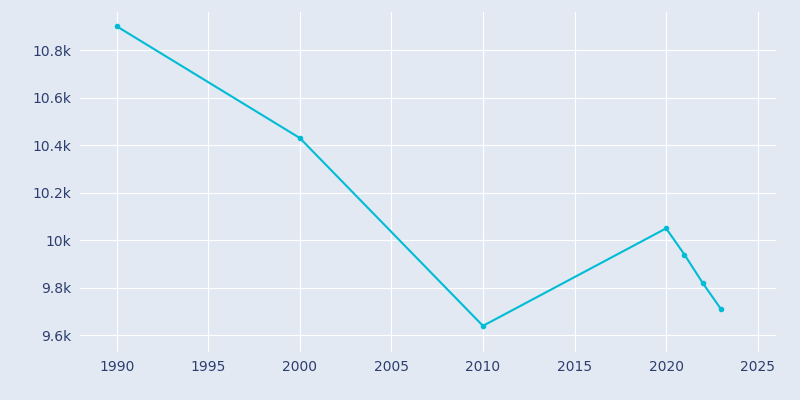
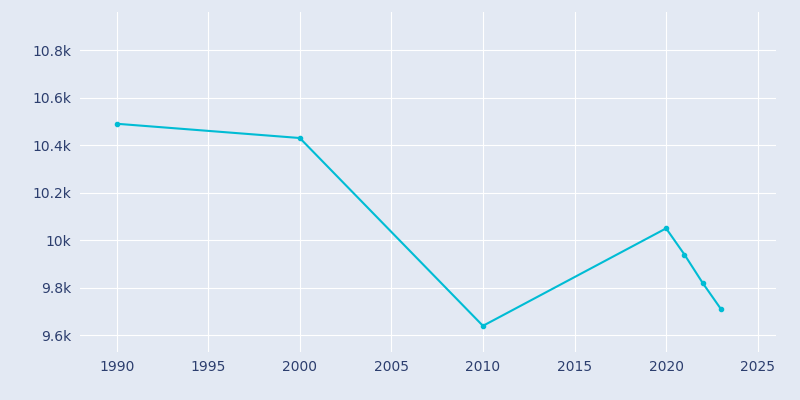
1990: 10.90k -> 10.49k
